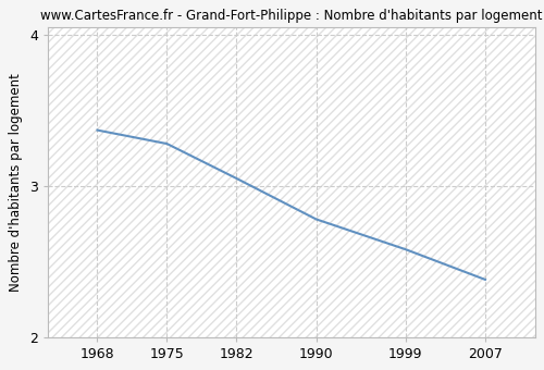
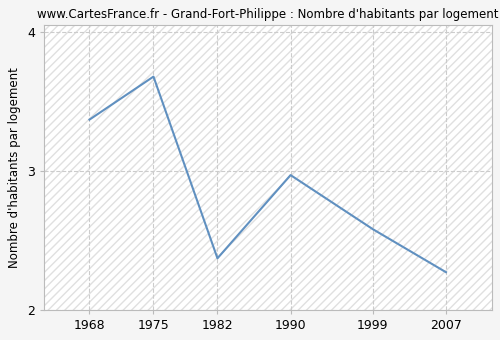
1975: 3.28 -> 3.68
1982: 3.05 -> 2.37
1990: 2.78 -> 2.97
2007: 2.38 -> 2.27
